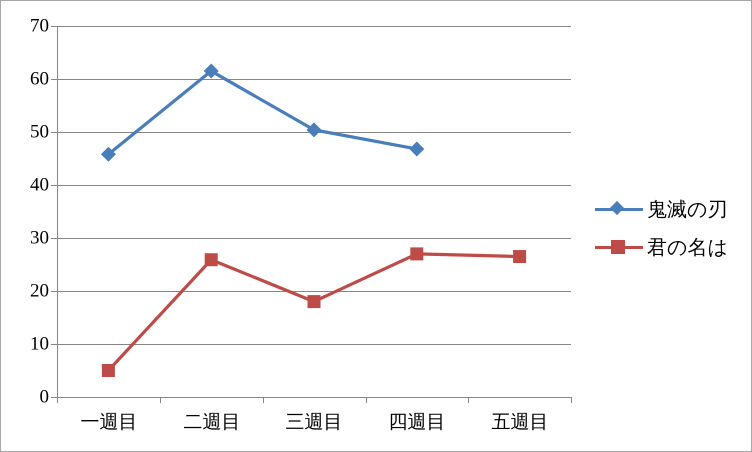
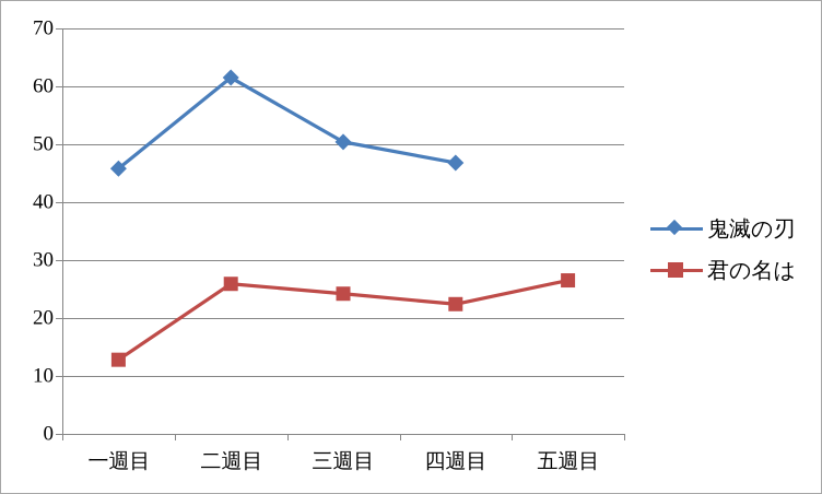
君の名は/一週目: 5 -> 13
君の名は/三週目: 18 -> 24
君の名は/四週目: 27 -> 22
